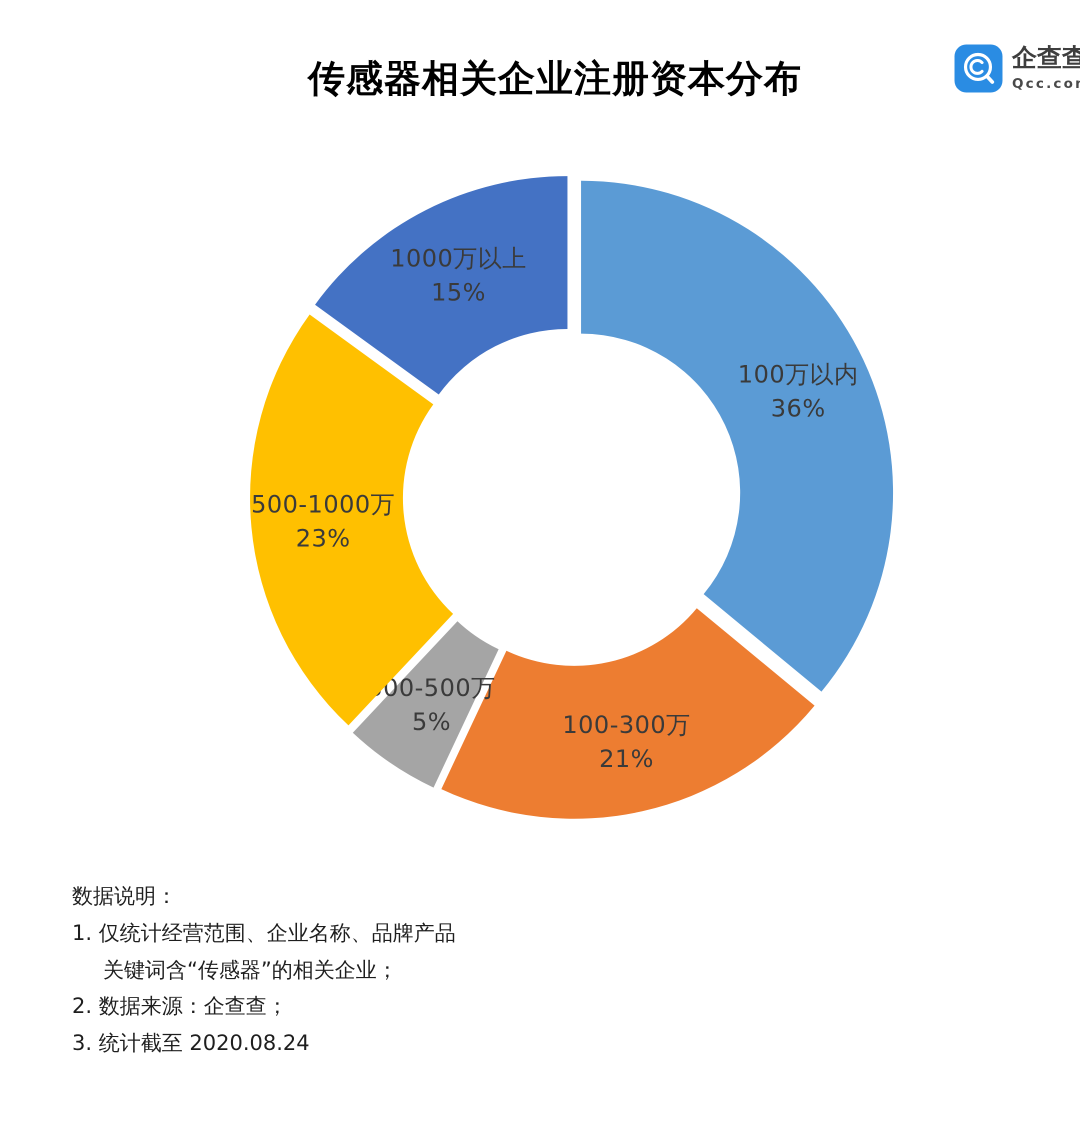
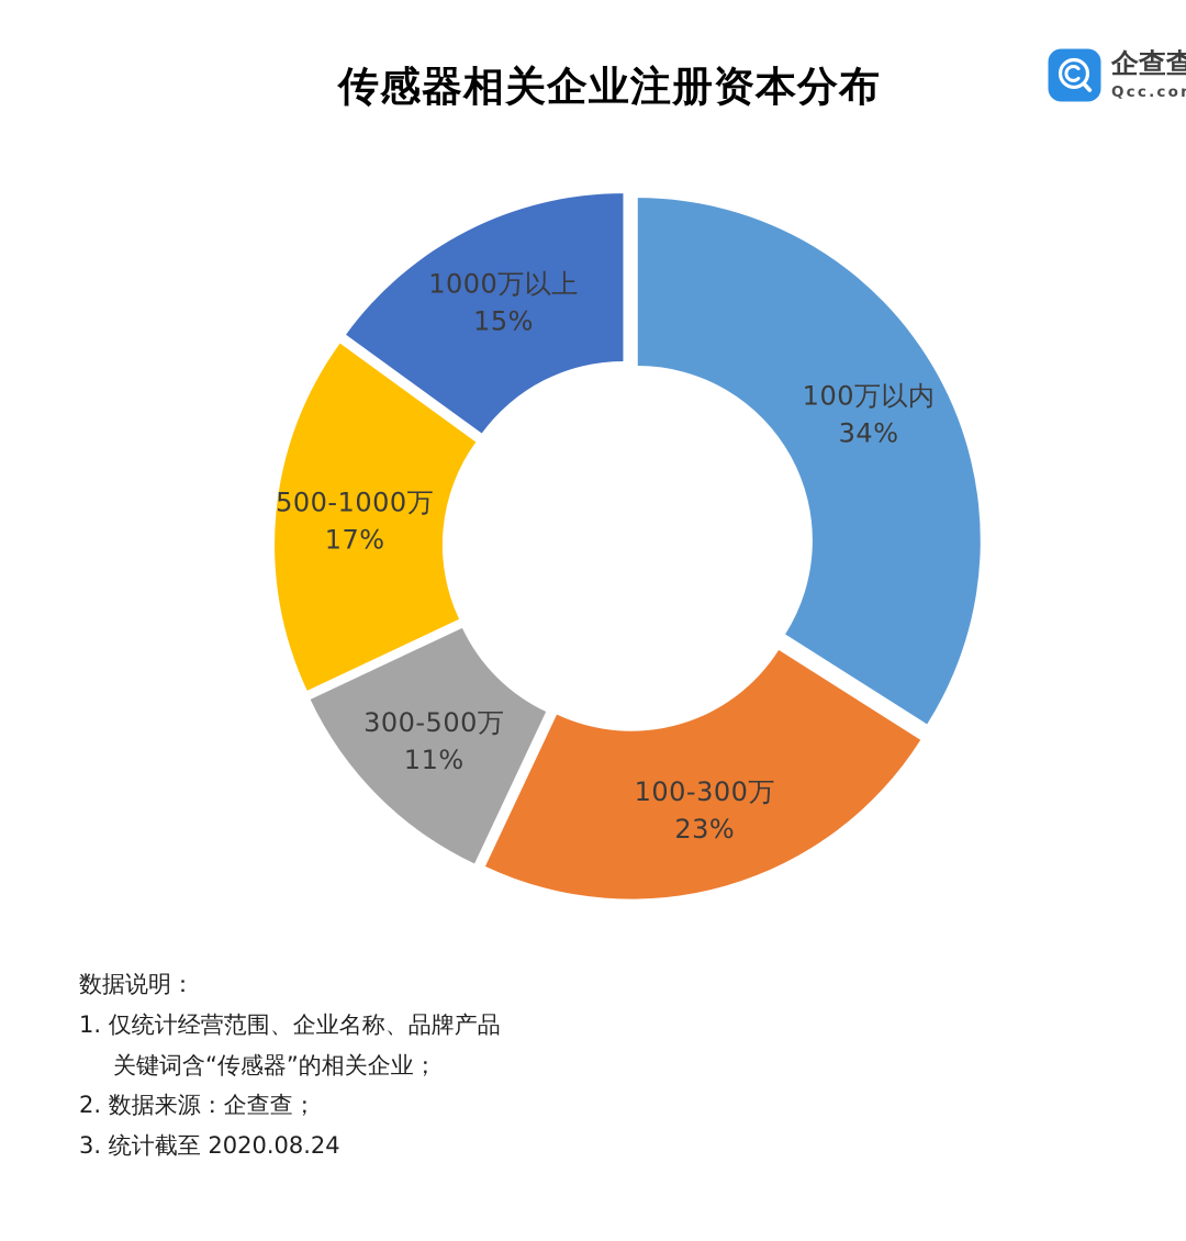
100万以内: 36% -> 34%
100-300万: 21% -> 23%
300-500万: 5% -> 11%
500-1000万: 23% -> 17%
